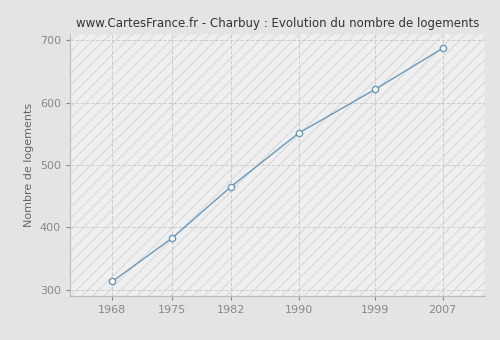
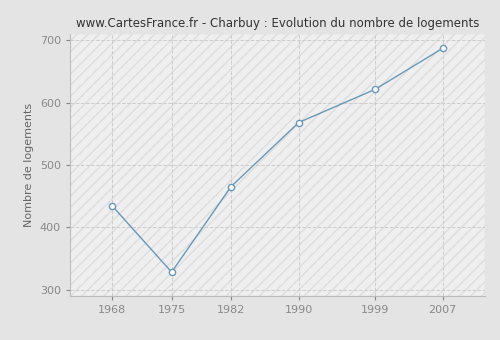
1968: 313 -> 434
1975: 382 -> 328
1990: 551 -> 568
